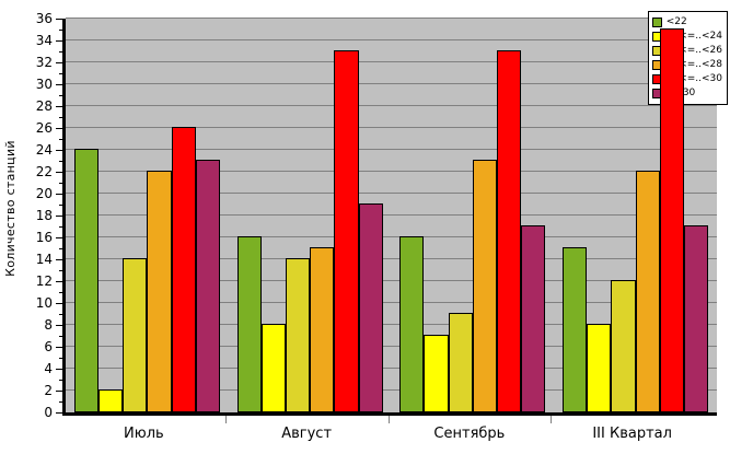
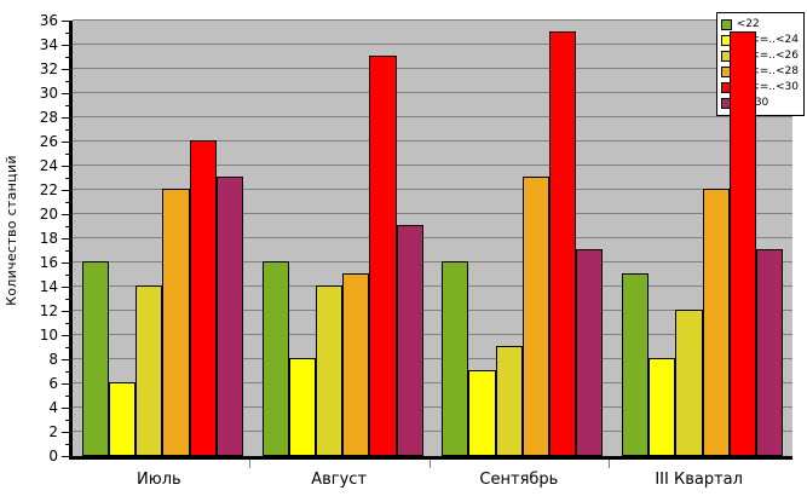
<22/Июль: 24 -> 16
22<=..<24/Июль: 2 -> 6
28<=..<30/Сентябрь: 33 -> 35
